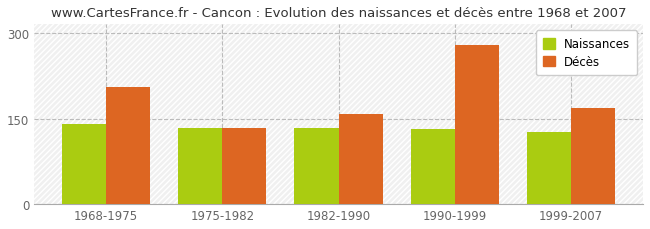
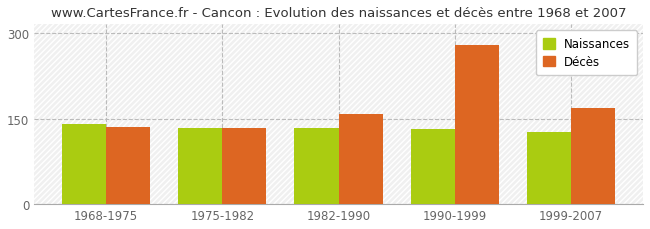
Décès/1968-1975: 206 -> 136
